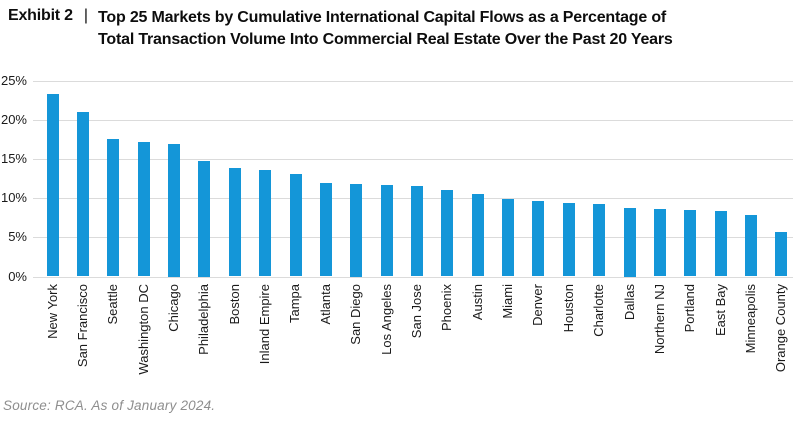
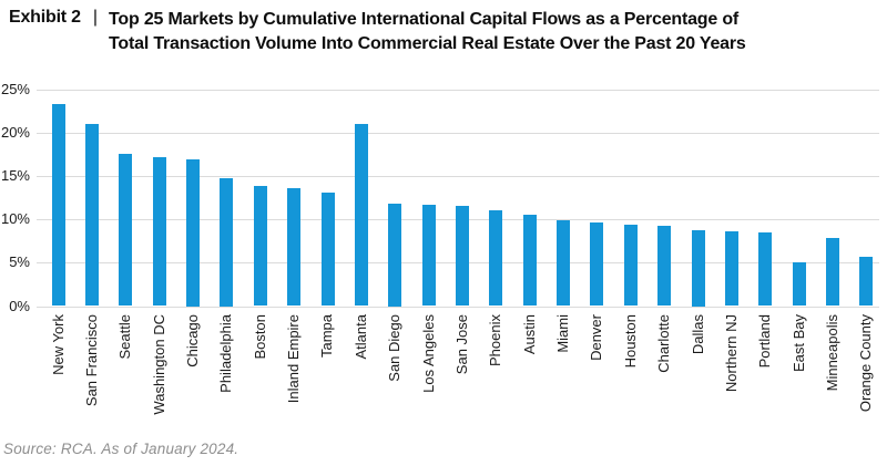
Atlanta: 12% -> 21%
East Bay: 8% -> 5%
